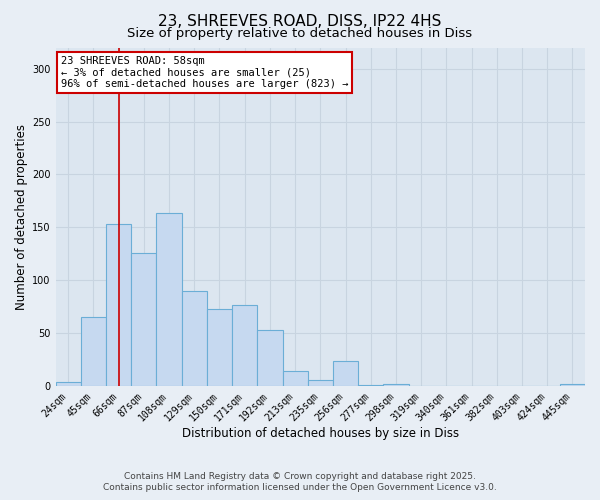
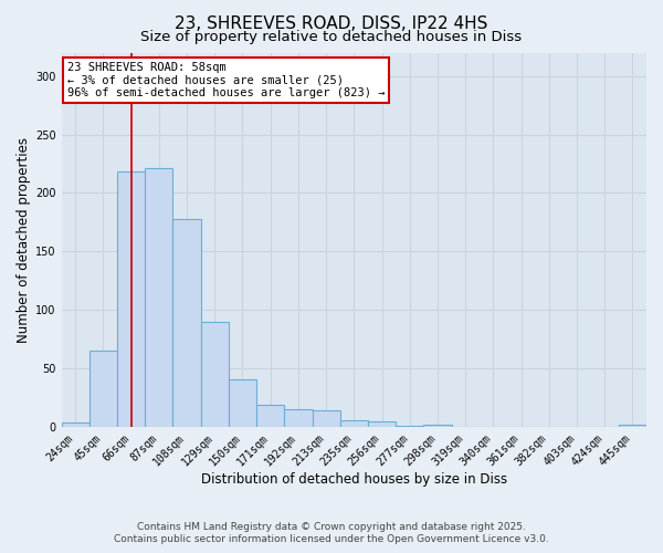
66sqm: 153 -> 218
87sqm: 126 -> 221
108sqm: 164 -> 178
150sqm: 73 -> 41
171sqm: 77 -> 19
192sqm: 53 -> 15
256sqm: 24 -> 5
